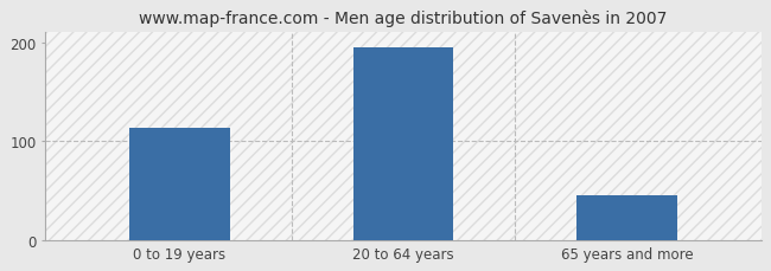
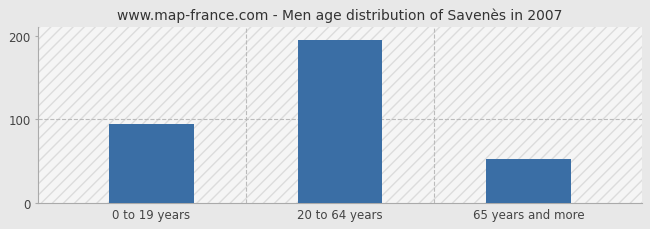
0 to 19 years: 113 -> 94
65 years and more: 45 -> 52
